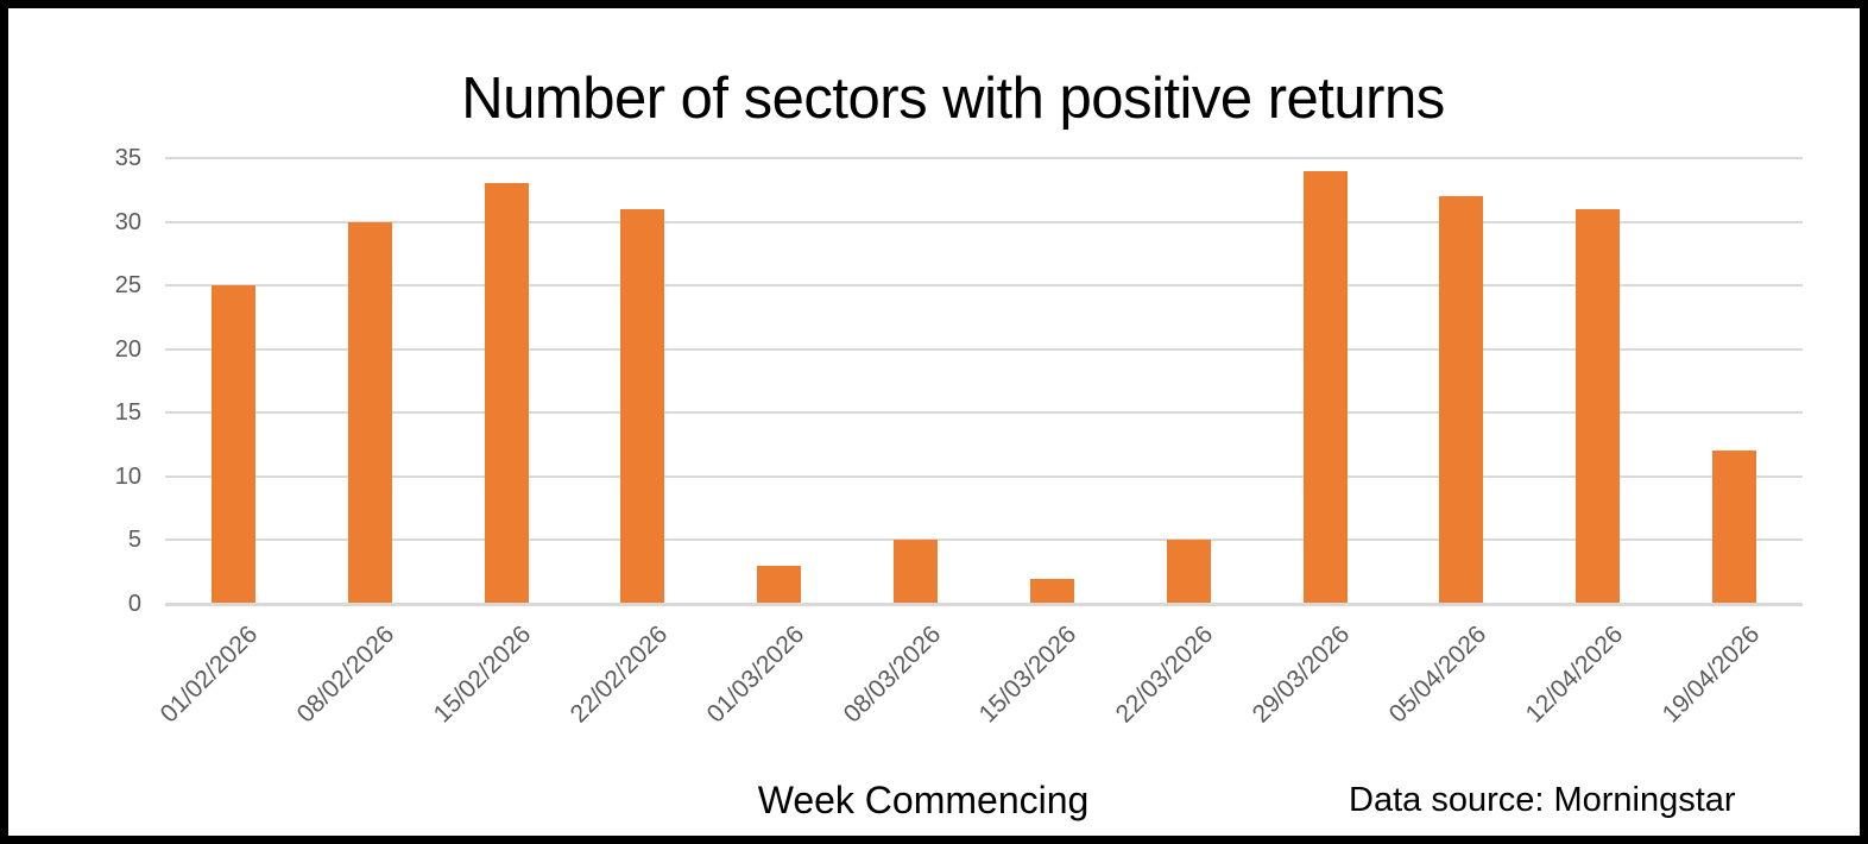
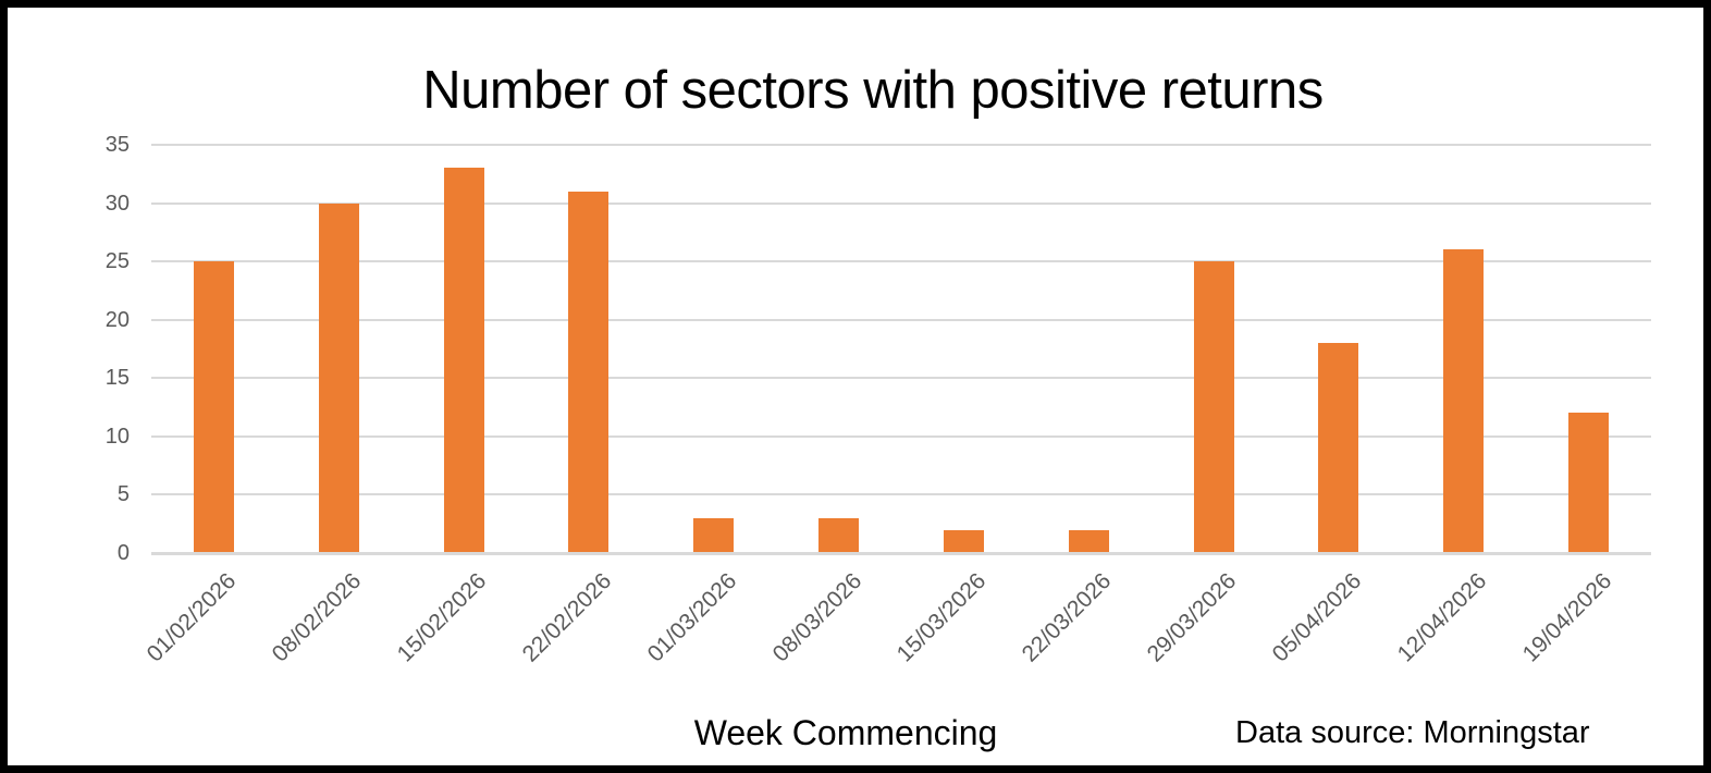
08/03/2026: 5 -> 3
22/03/2026: 5 -> 2
29/03/2026: 34 -> 25
05/04/2026: 32 -> 18
12/04/2026: 31 -> 26
